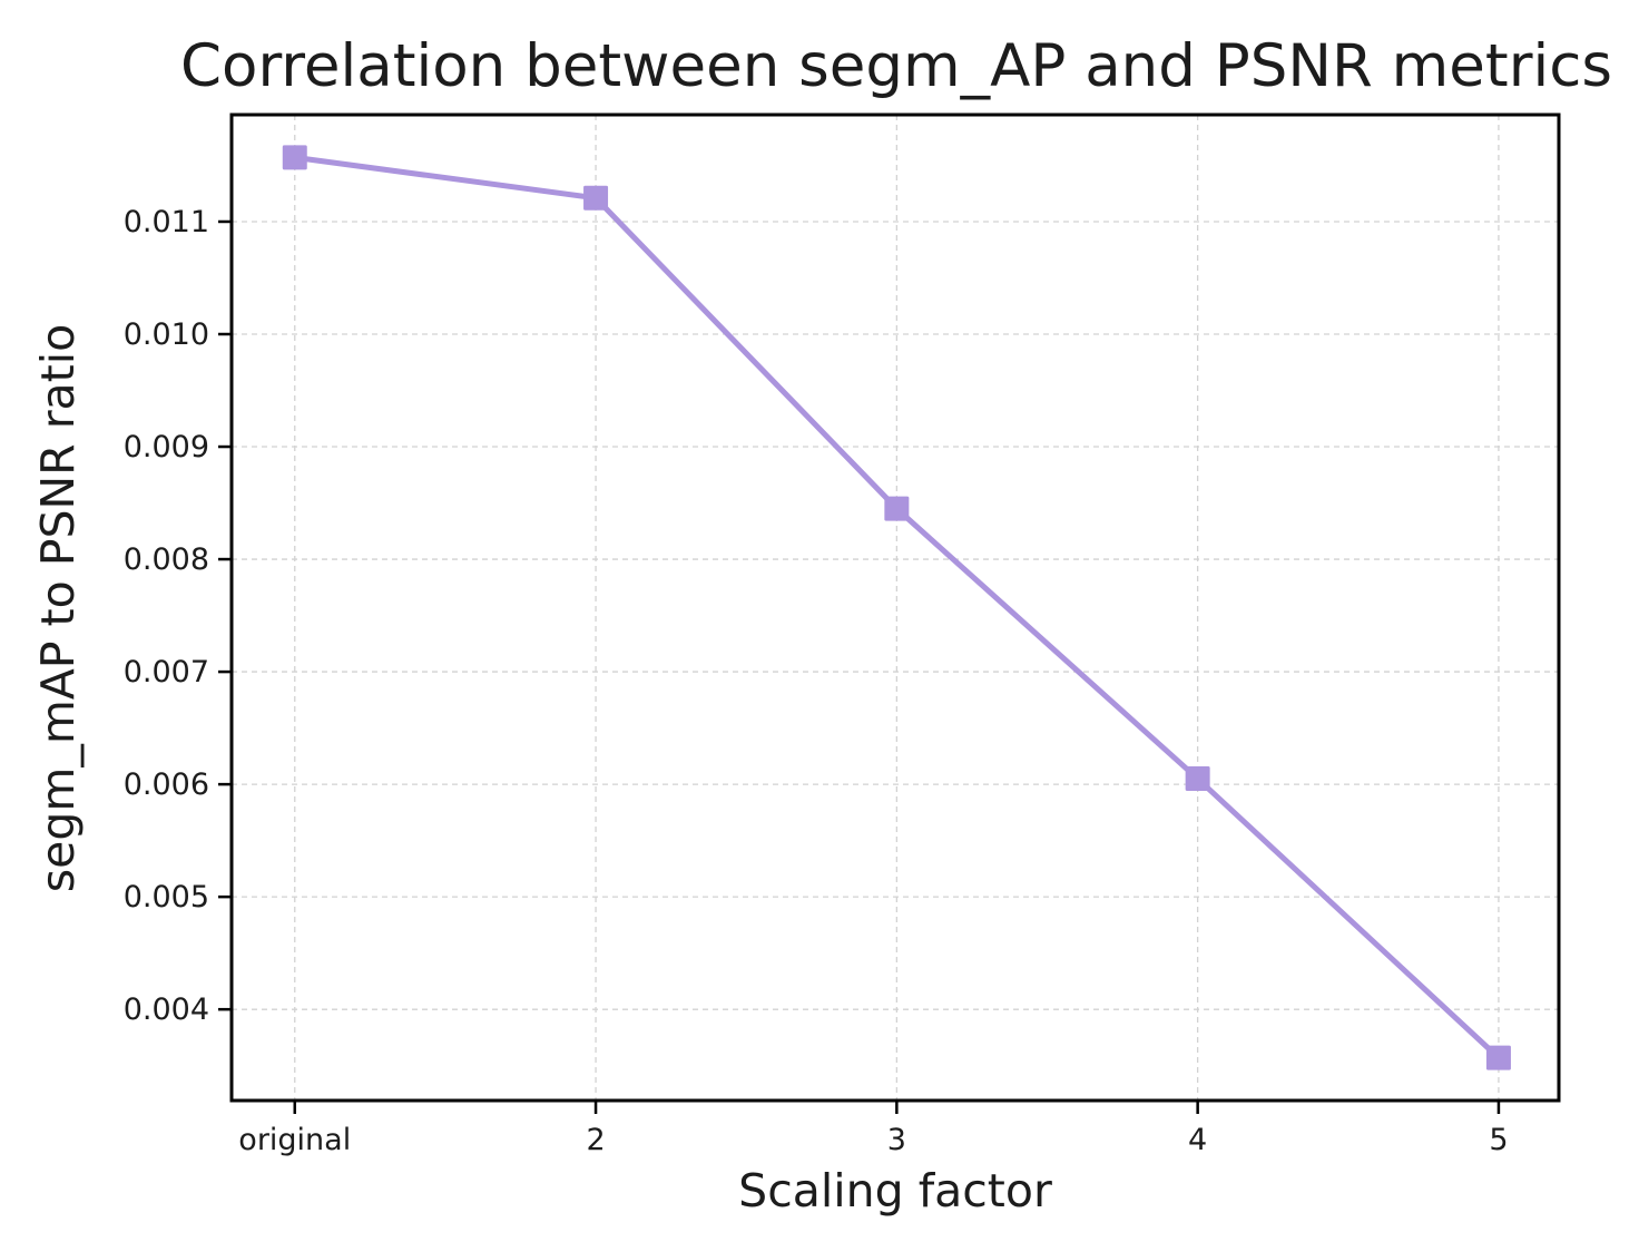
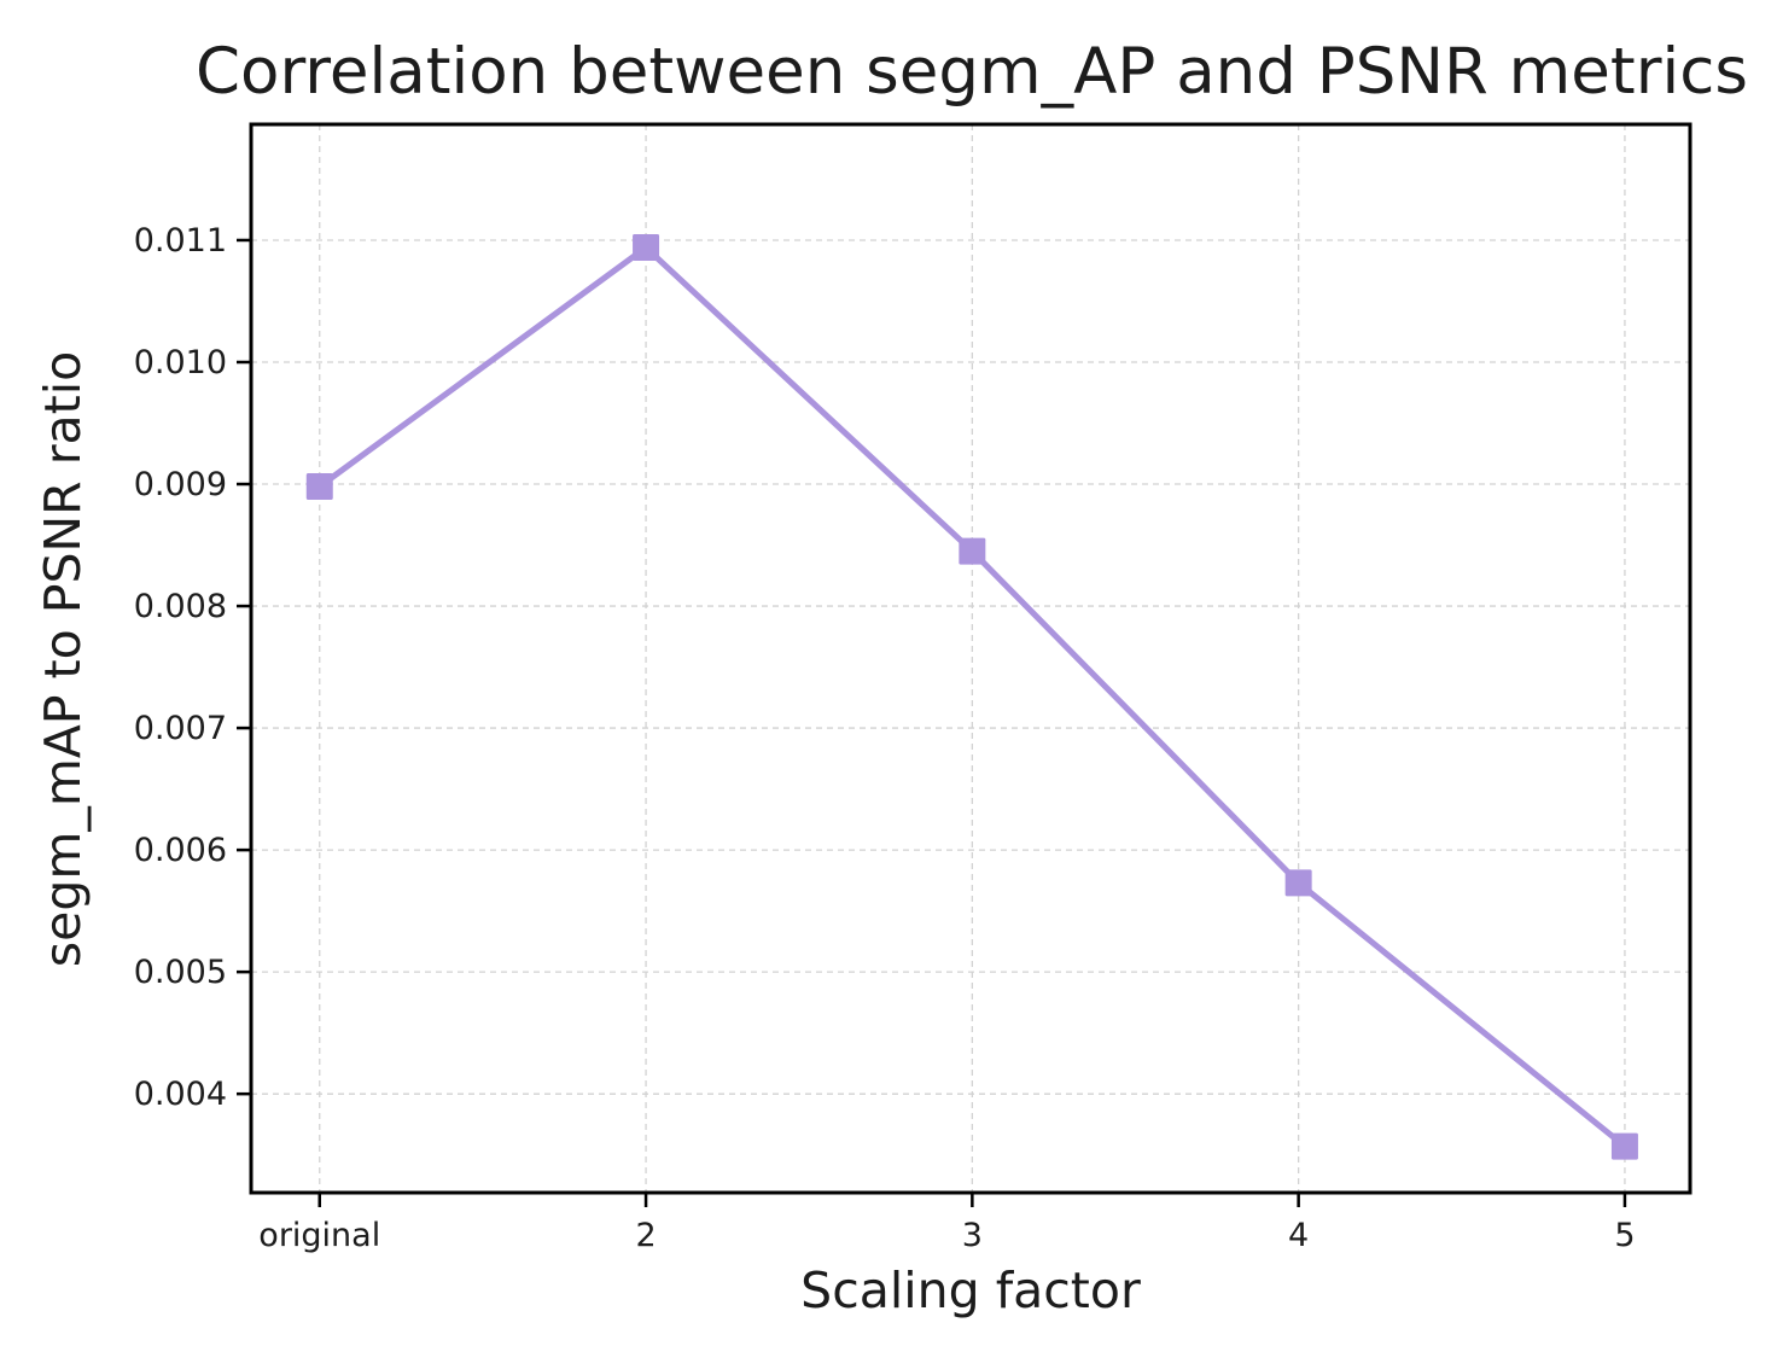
original: 0.01157 -> 0.00898
2: 0.01121 -> 0.01094
4: 0.00605 -> 0.00573
